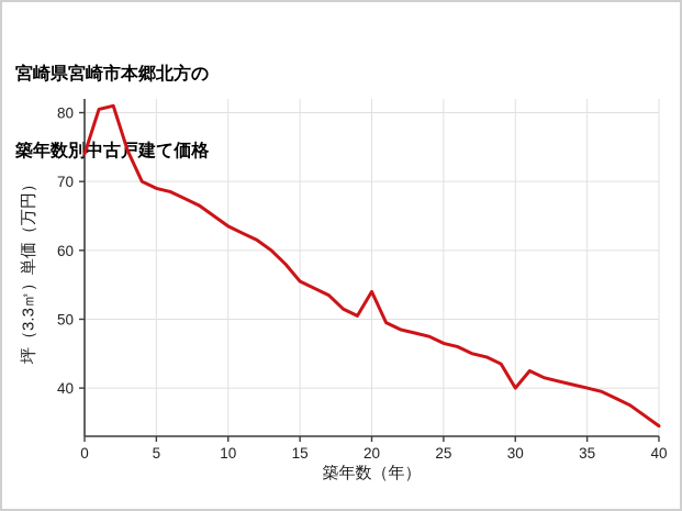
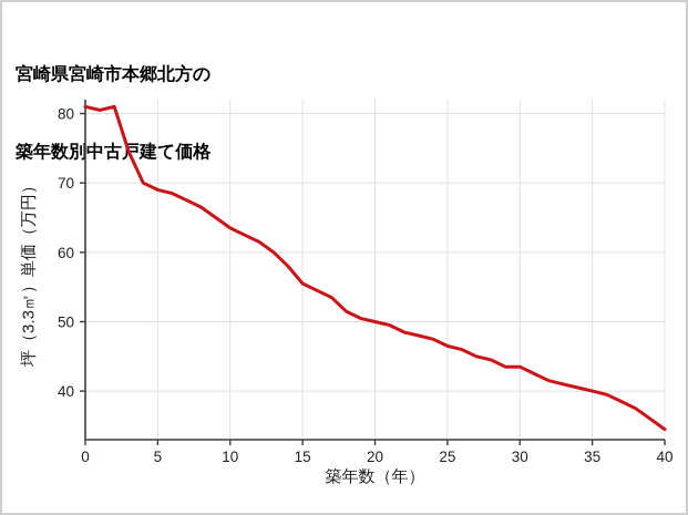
0: 74 -> 81
20: 54 -> 50
30: 40 -> 44
